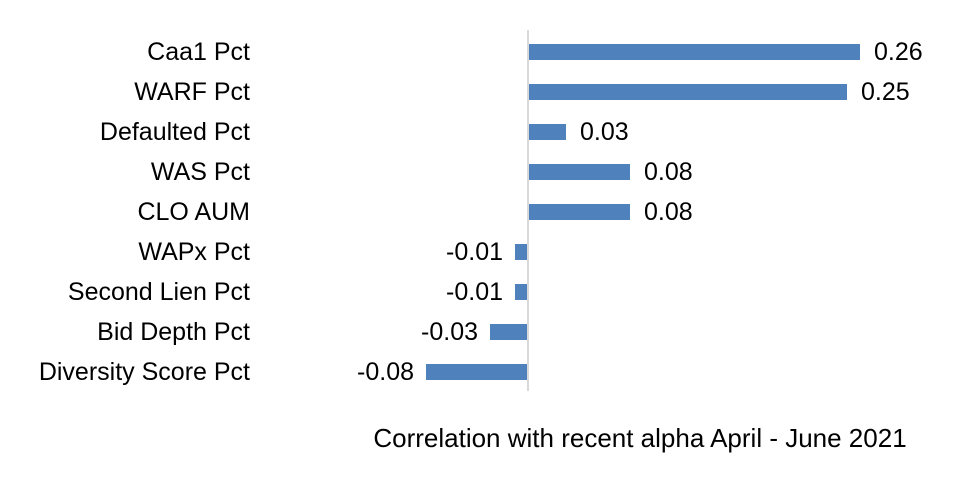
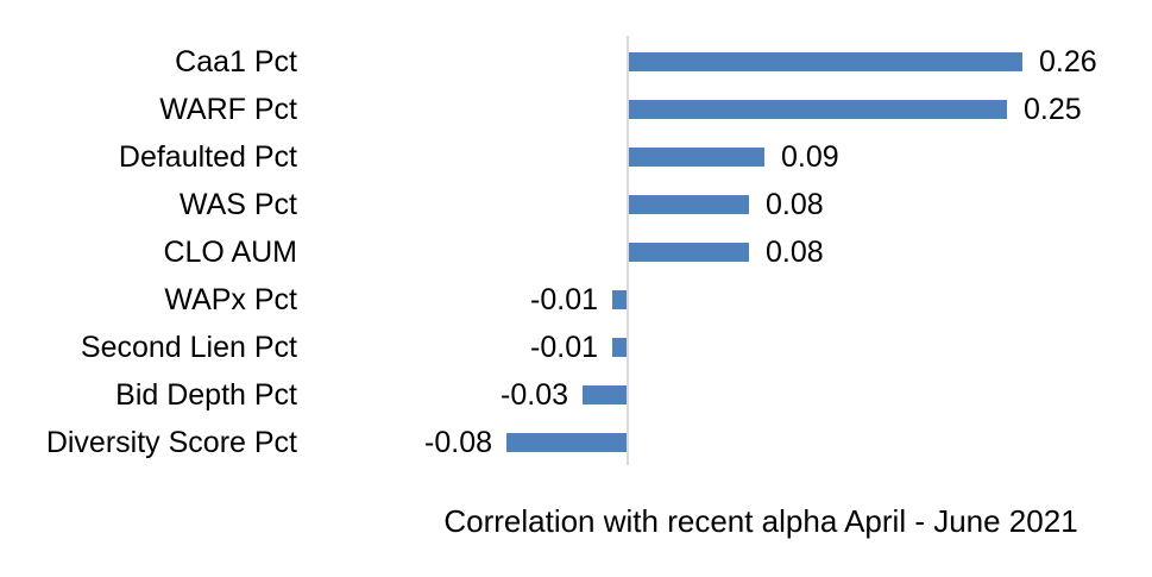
Defaulted Pct: 0.03 -> 0.09
